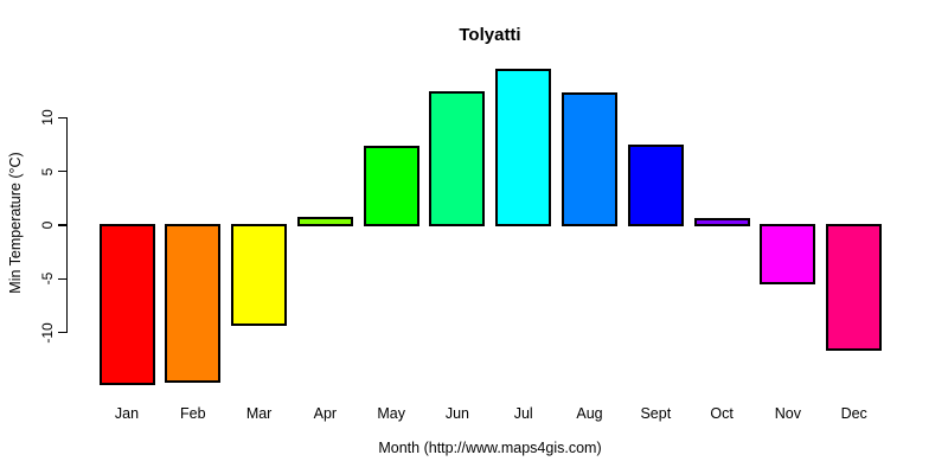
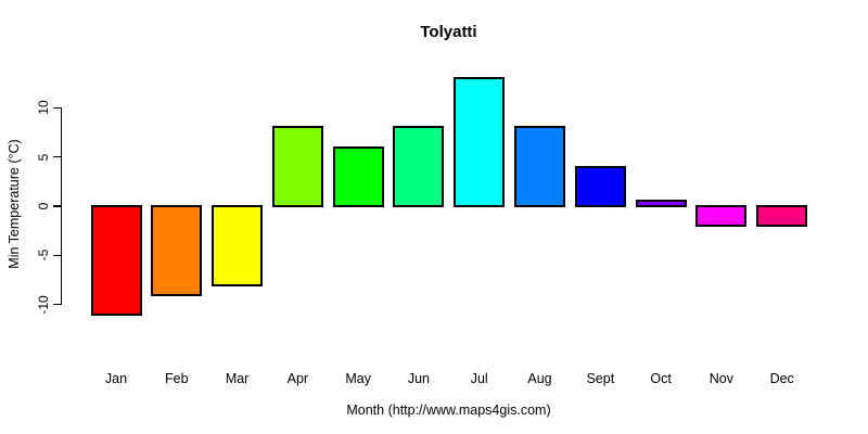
Jan: -15 -> -11
Feb: -15 -> -9
Mar: -9 -> -8
Apr: 1 -> 8
May: 7 -> 6
Jun: 12 -> 8
Jul: 14 -> 13
Aug: 12 -> 8
Sept: 7 -> 4
Nov: -5 -> -2
Dec: -12 -> -2
